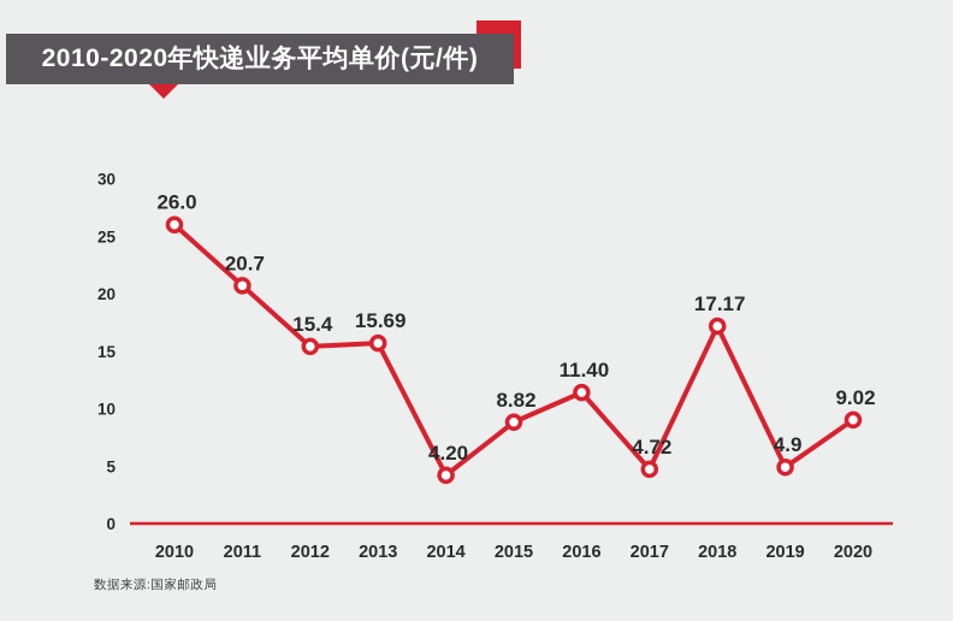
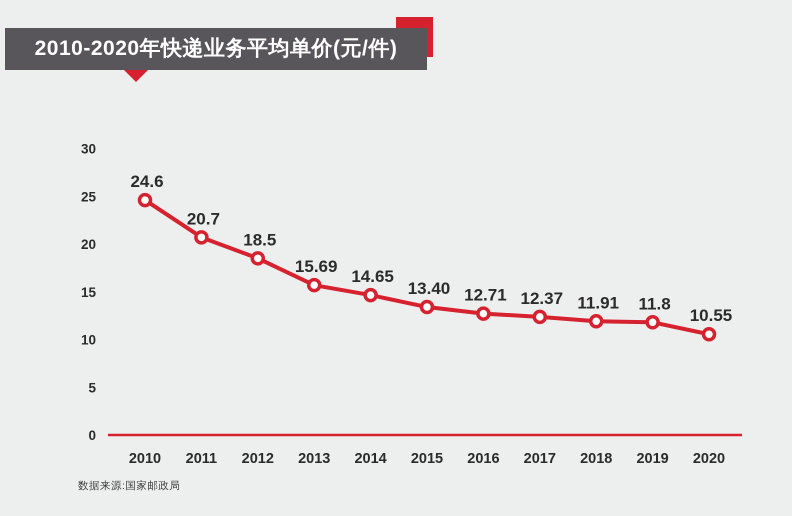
2010: 26.0 -> 24.6
2012: 15.4 -> 18.5
2014: 4.20 -> 14.65
2015: 8.82 -> 13.40
2016: 11.40 -> 12.71
2017: 4.72 -> 12.37
2018: 17.17 -> 11.91
2019: 4.9 -> 11.8
2020: 9.02 -> 10.55
